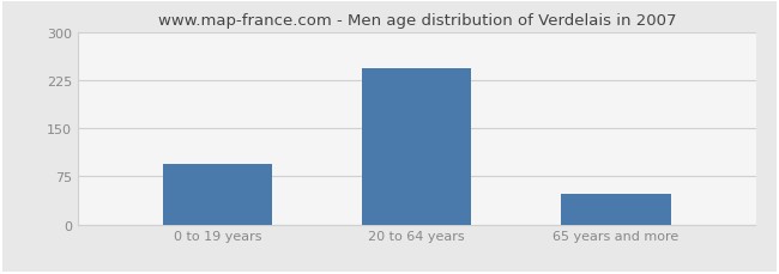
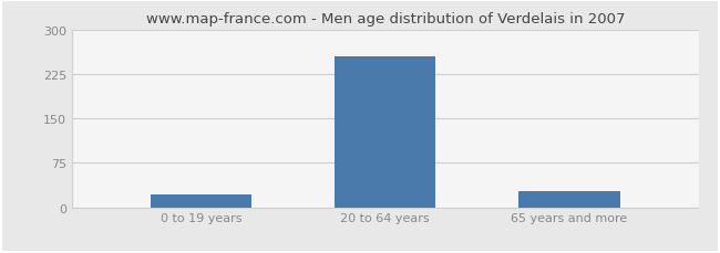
0 to 19 years: 95 -> 22
20 to 64 years: 243 -> 254
65 years and more: 48 -> 28
